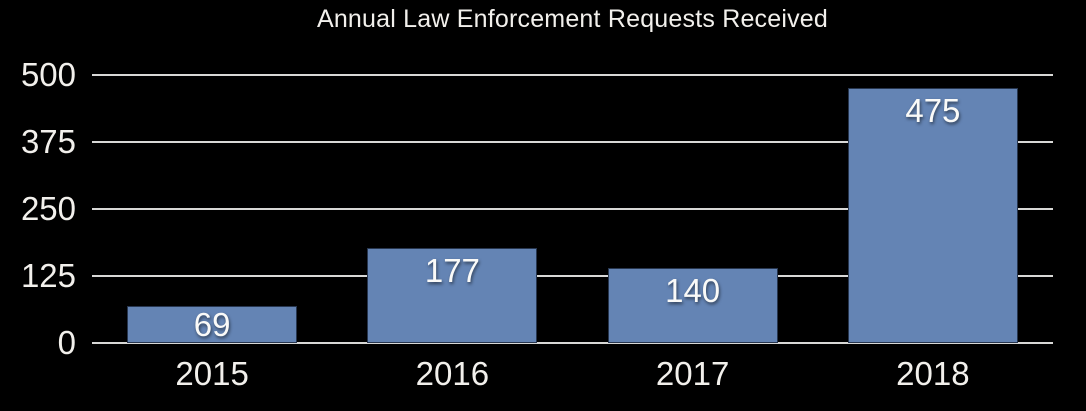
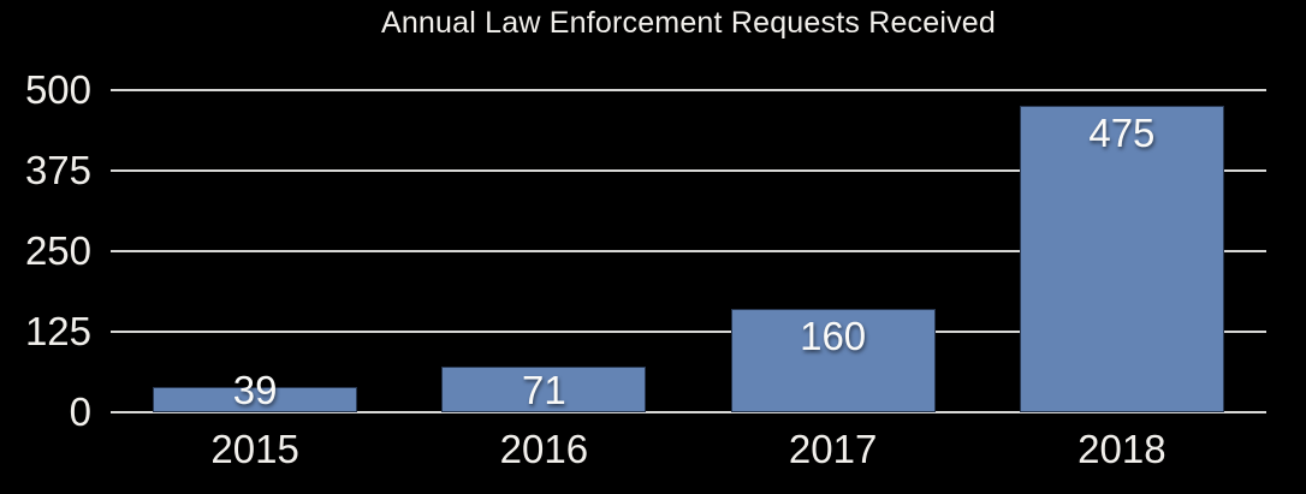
2015: 69 -> 39
2016: 177 -> 71
2017: 140 -> 160
